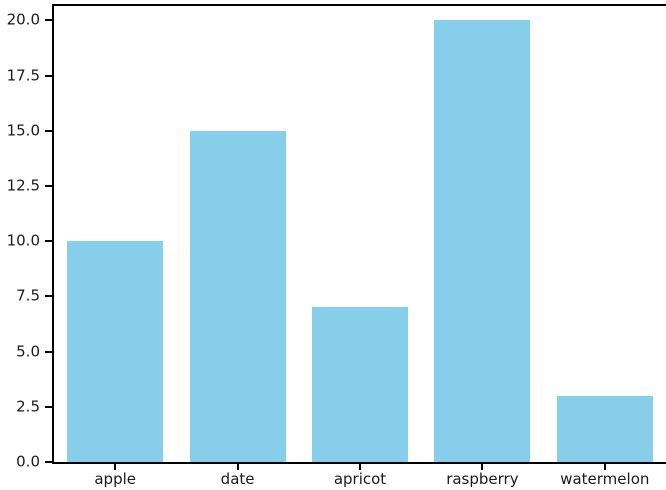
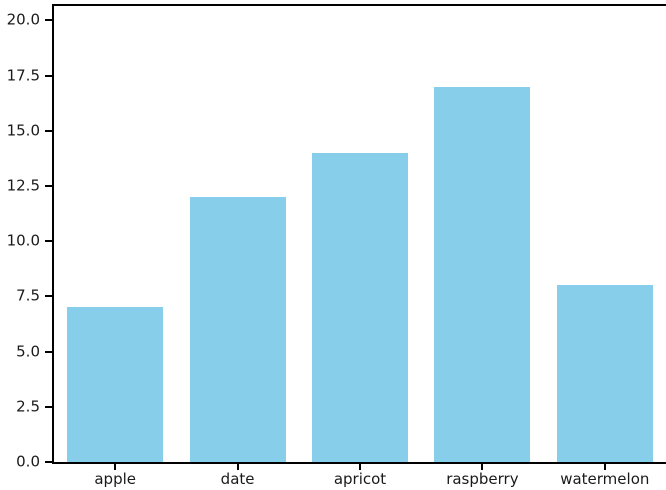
apple: 10 -> 7
date: 15 -> 12
apricot: 7 -> 14
raspberry: 20 -> 17
watermelon: 3 -> 8
